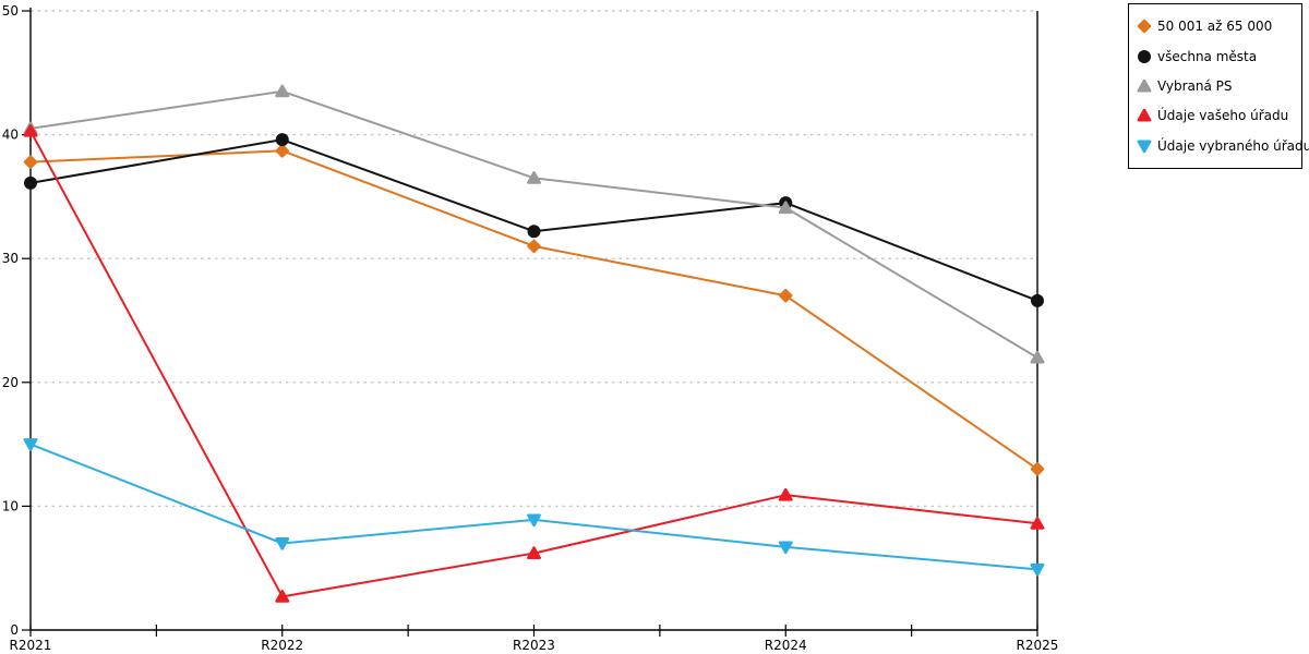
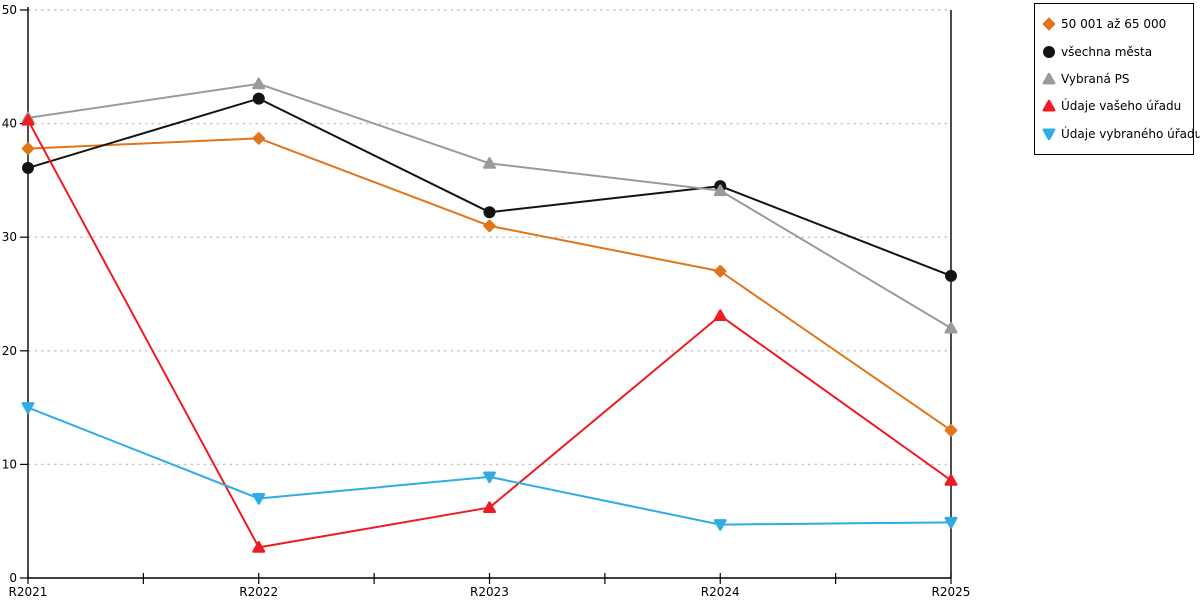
všechna města/R2022: 39.6 -> 42.2
Údaje vašeho úřadu/R2024: 10.9 -> 23.1
Údaje vybraného úřadu/R2024: 6.7 -> 4.7
